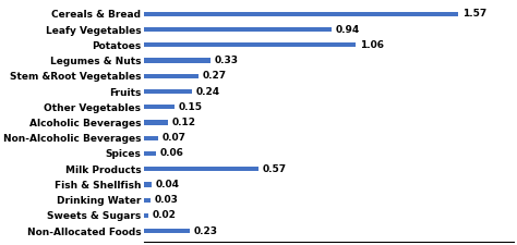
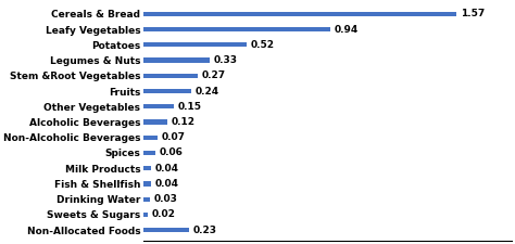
Potatoes: 1.06 -> 0.52
Milk Products: 0.57 -> 0.04
